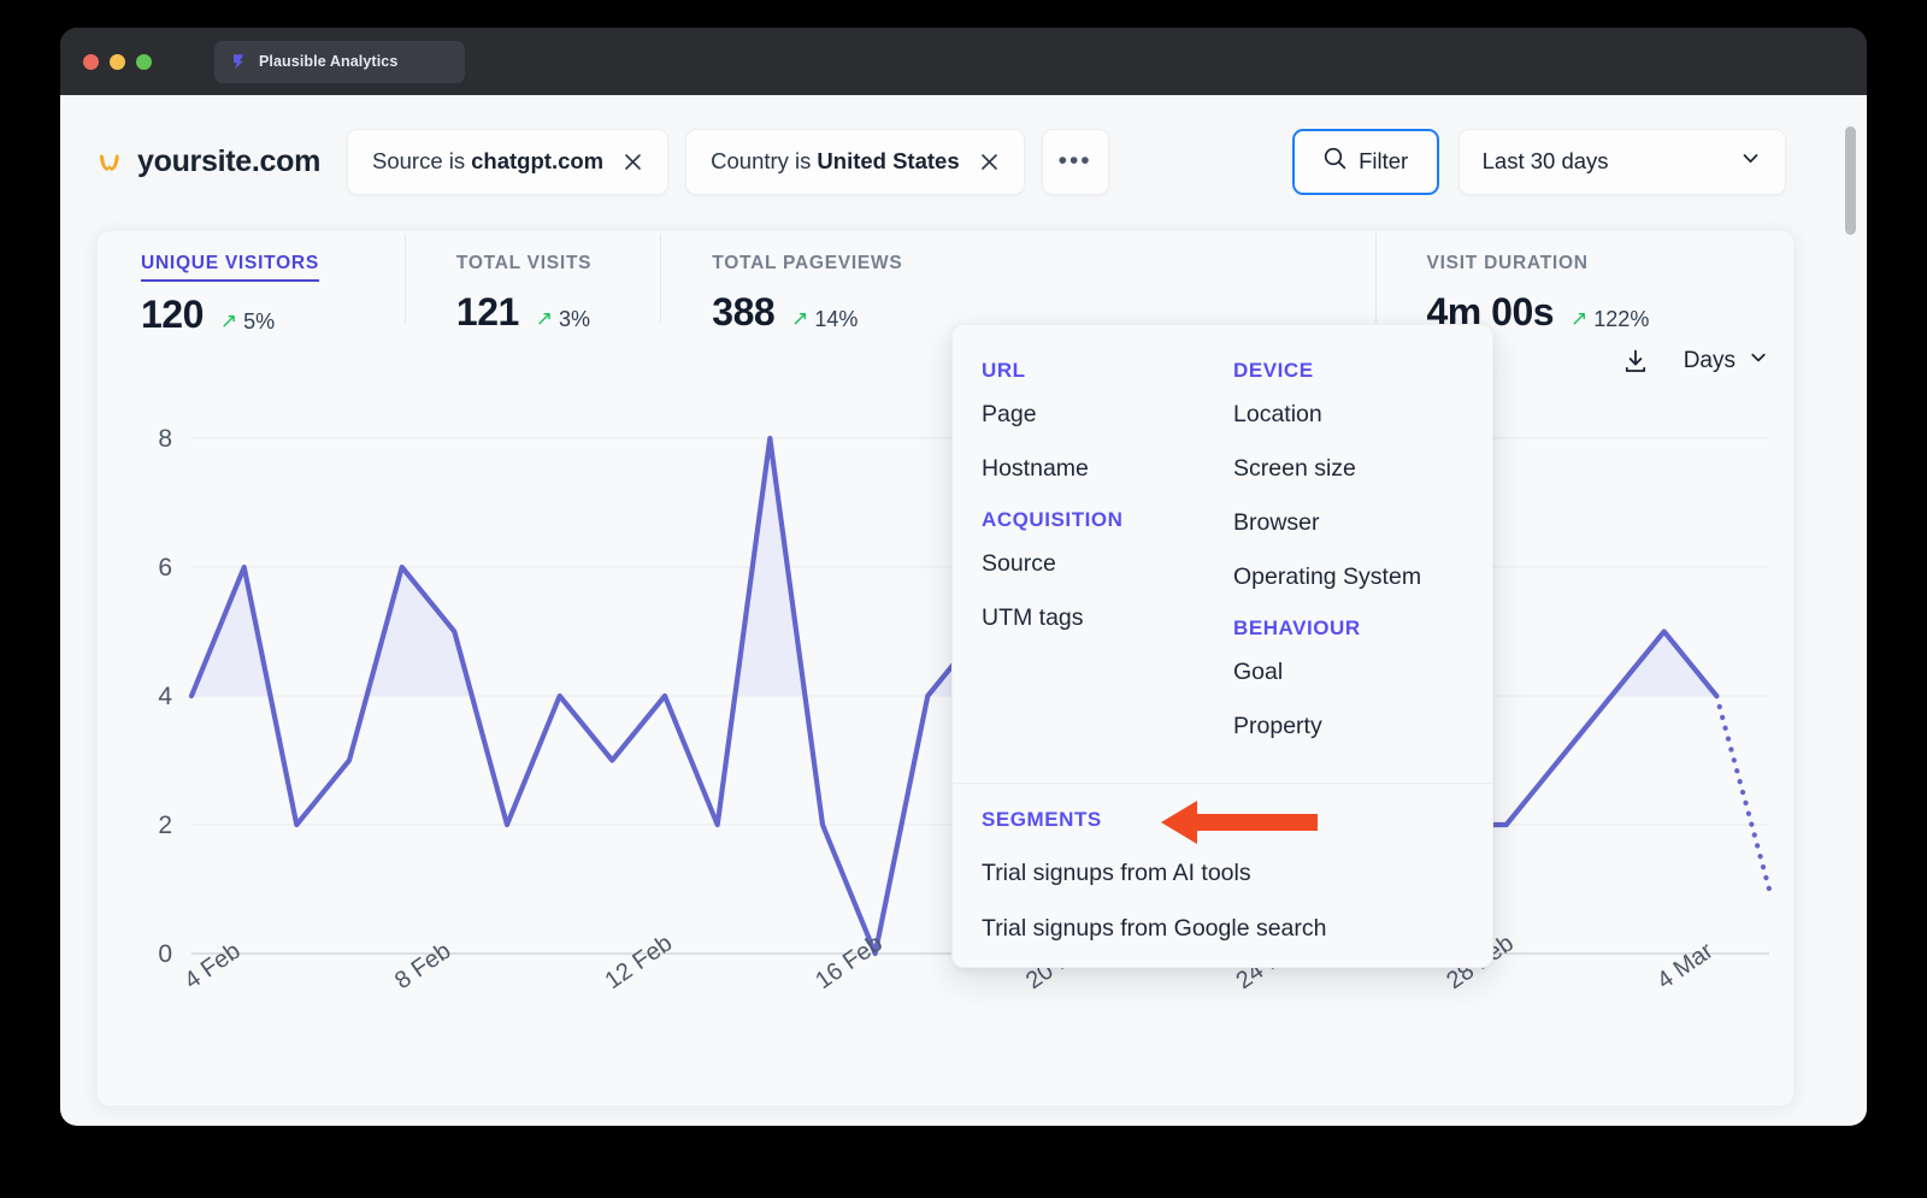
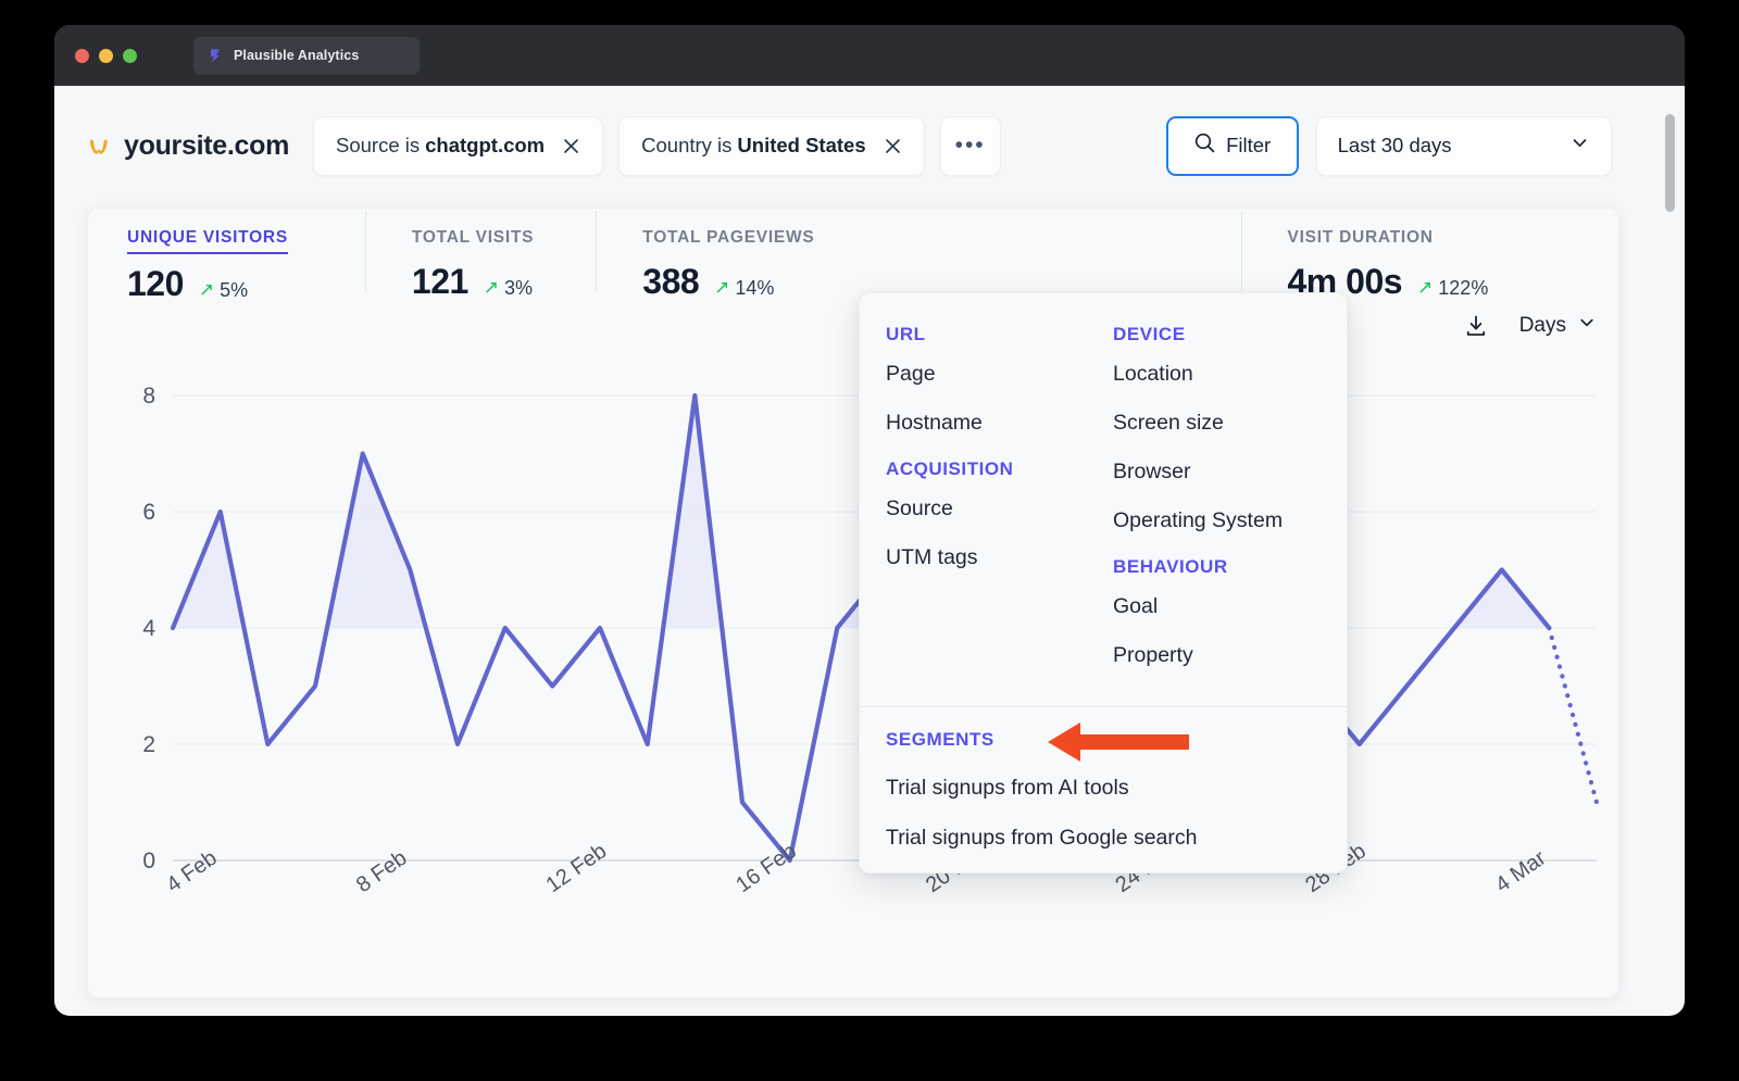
8 Feb: 6 -> 7
16 Feb: 2 -> 1
28 Feb: 2 -> 3
